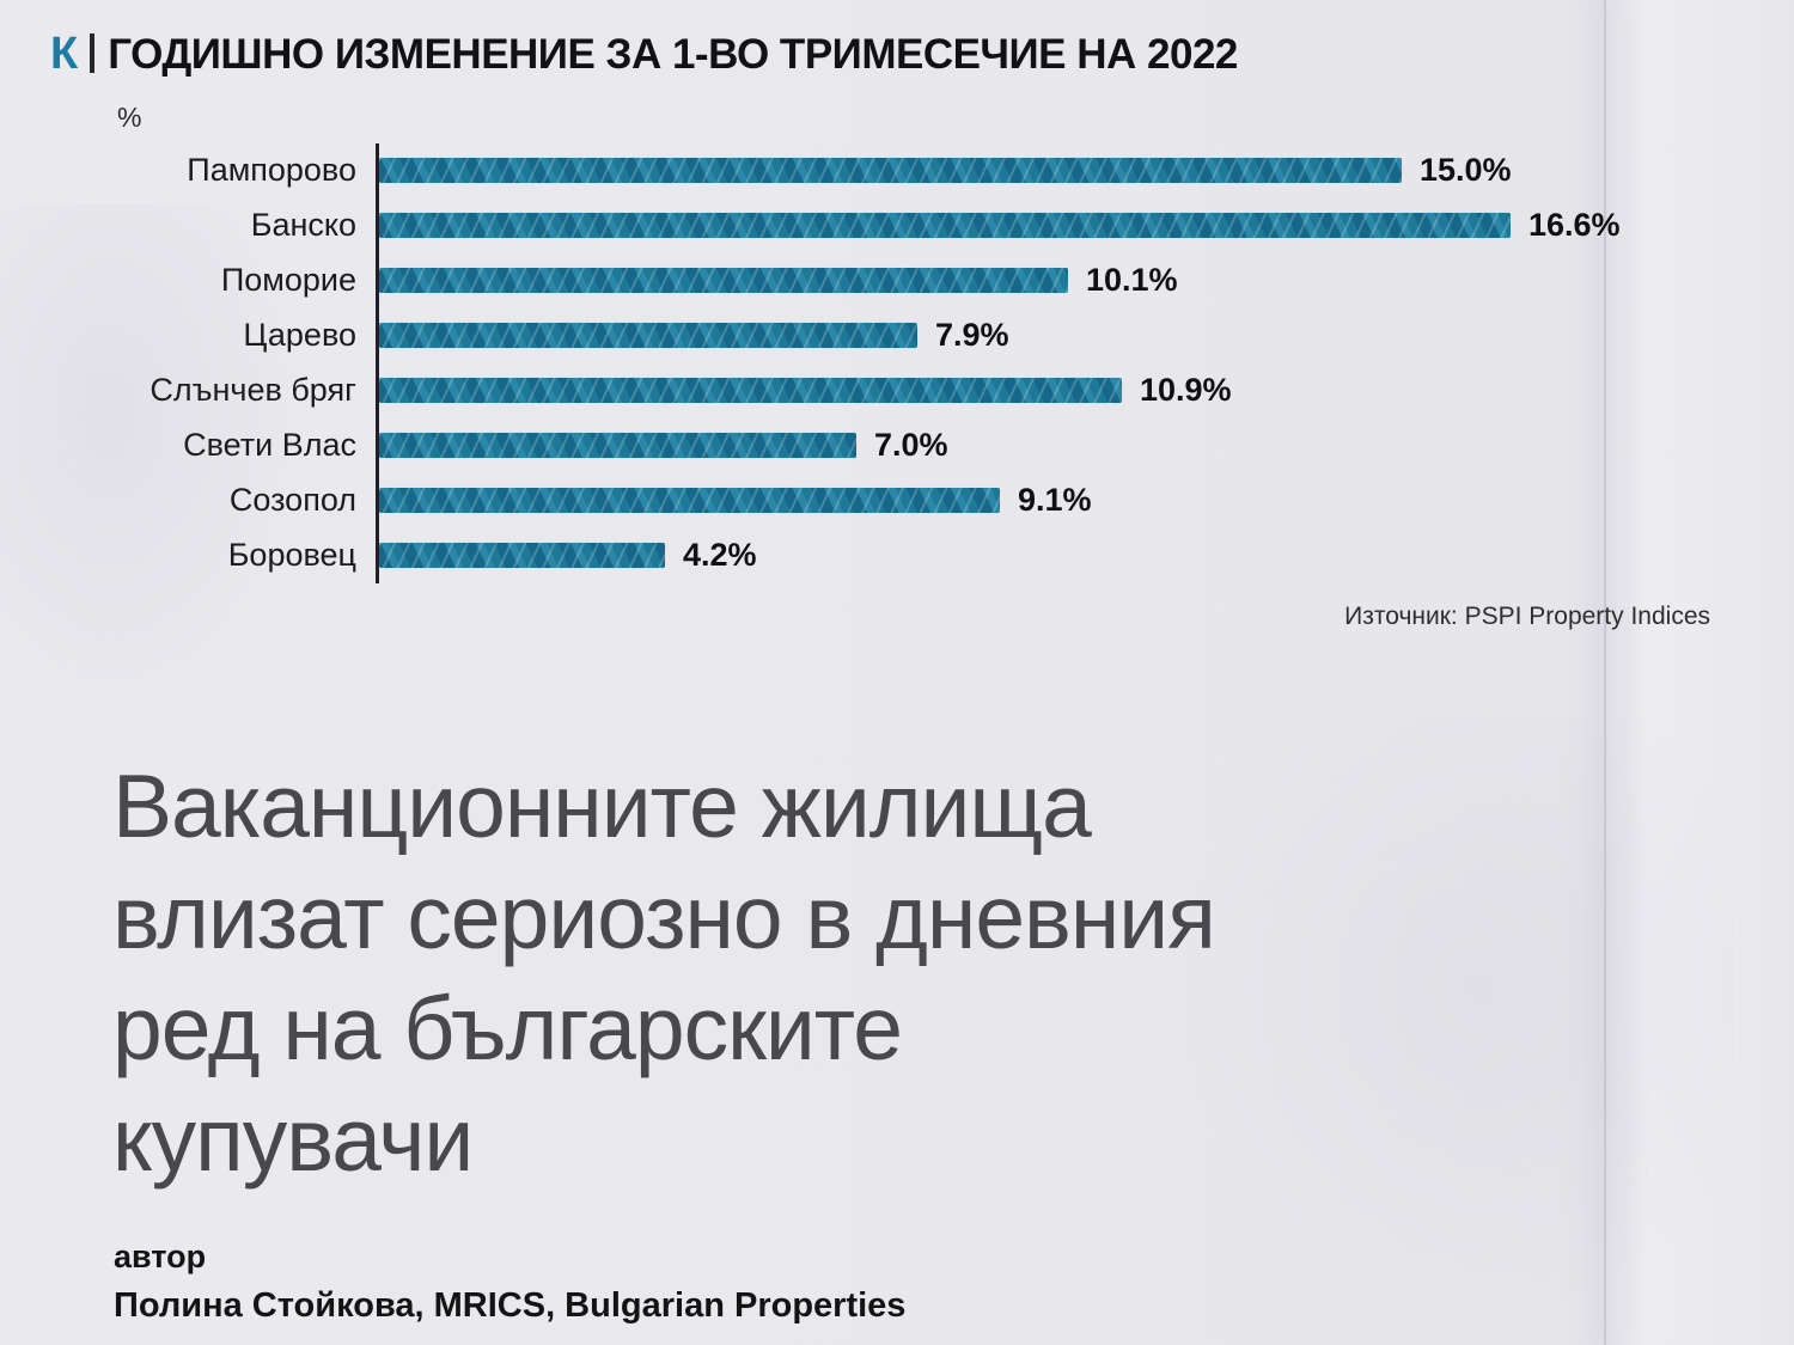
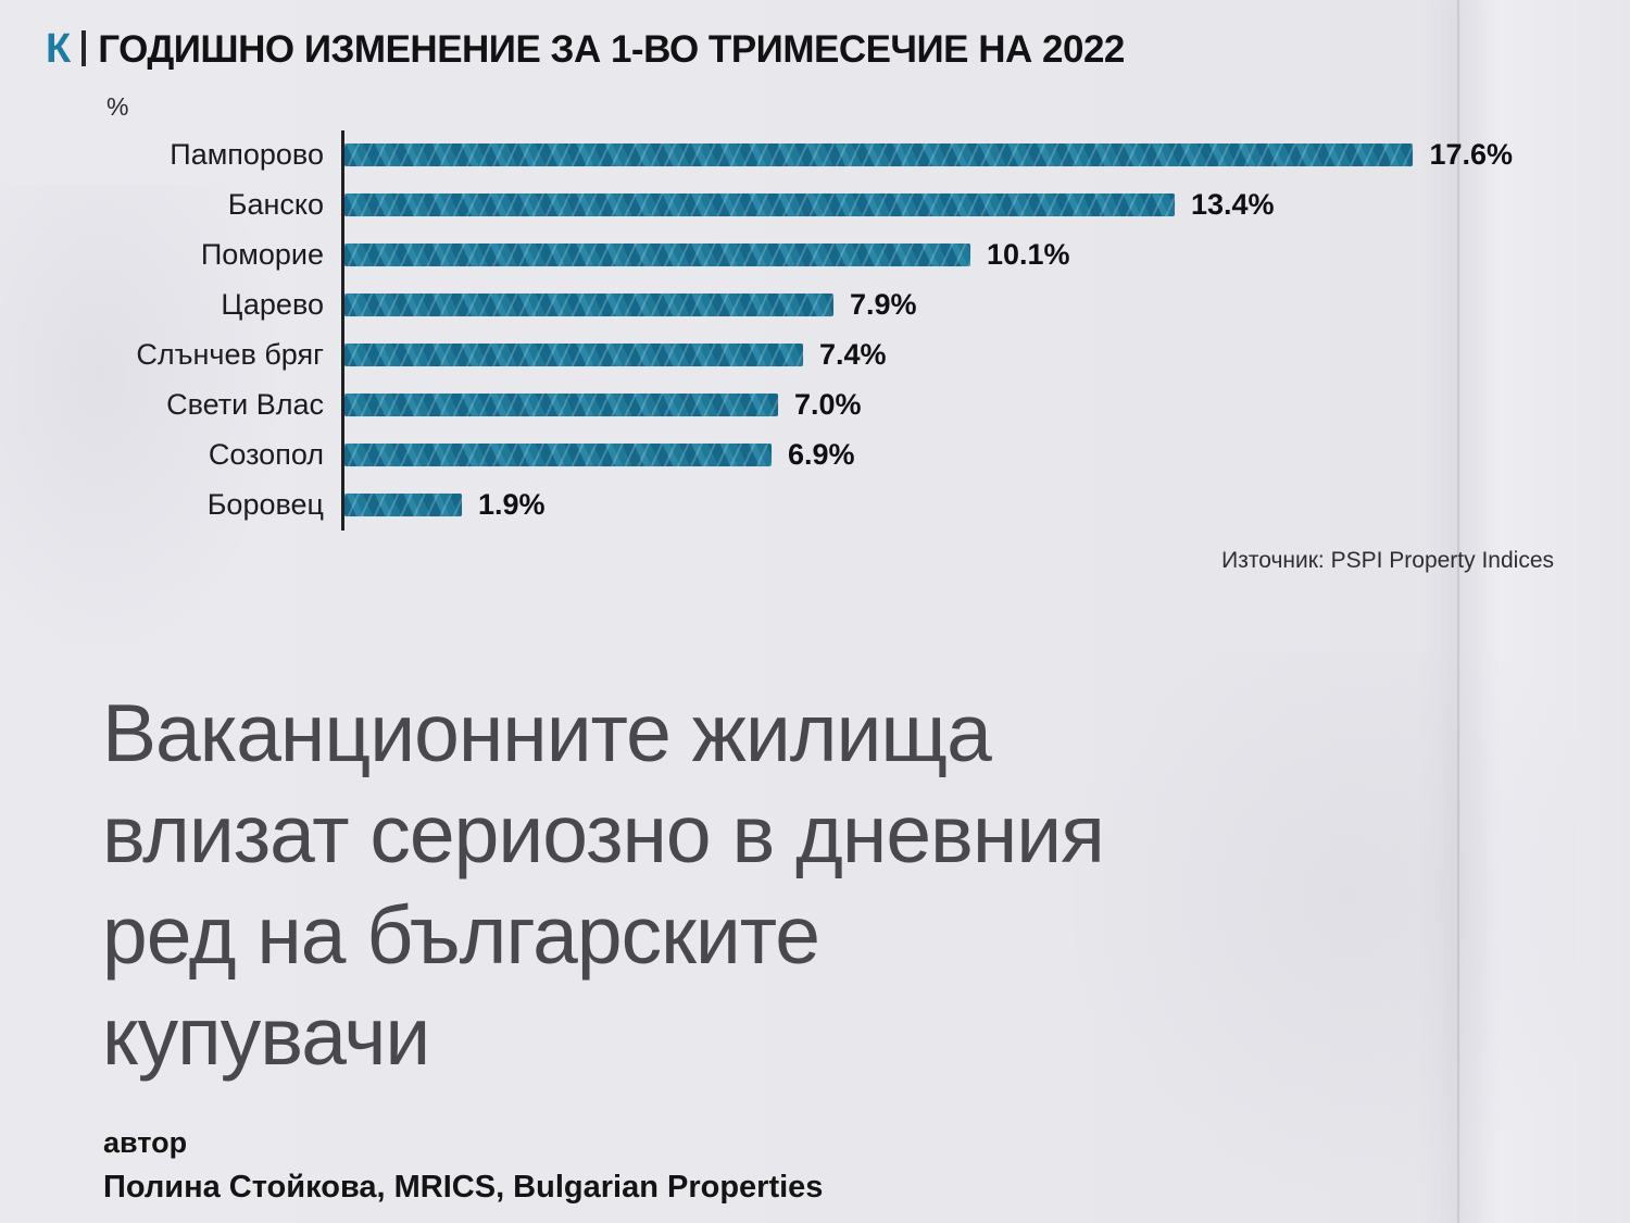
Пампорово: 15.0% -> 17.6%
Банско: 16.6% -> 13.4%
Слънчев бряг: 10.9% -> 7.4%
Созопол: 9.1% -> 6.9%
Боровец: 4.2% -> 1.9%
